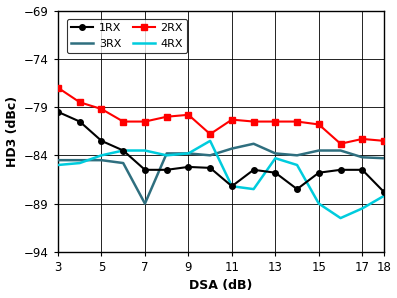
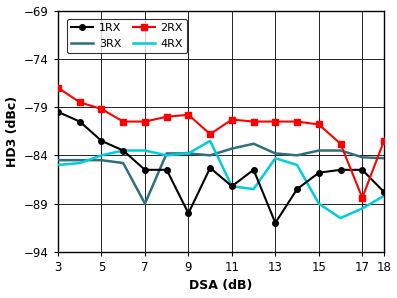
1RX/9: -85.2 -> -90.0
1RX/13: -85.8 -> -91.0
2RX/17: -82.3 -> -88.4
